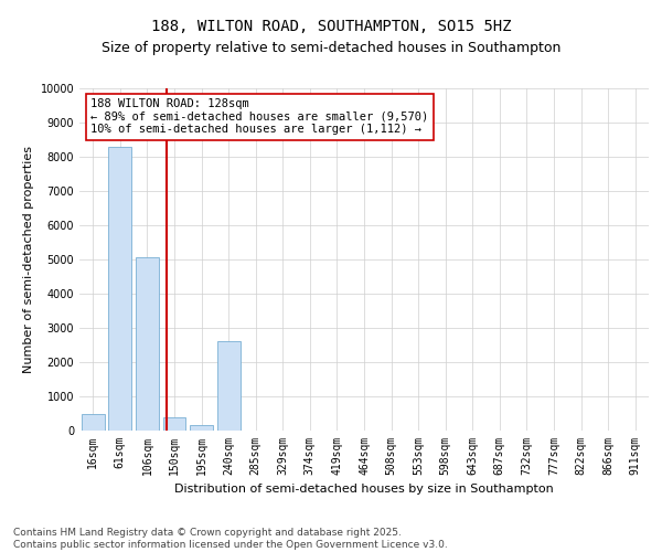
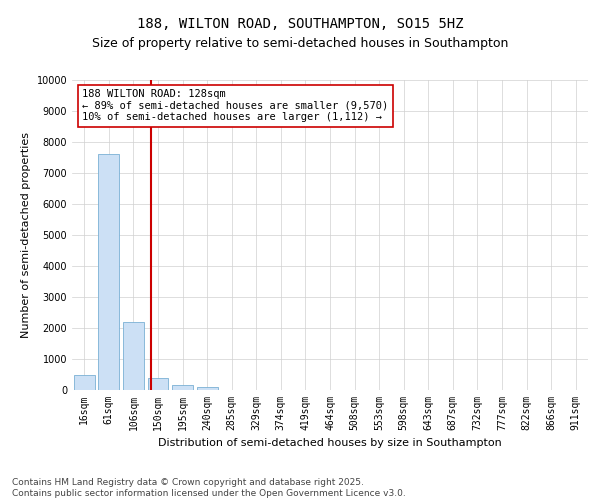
61sqm: 8300 -> 7600
106sqm: 5050 -> 2200
240sqm: 2600 -> 100
